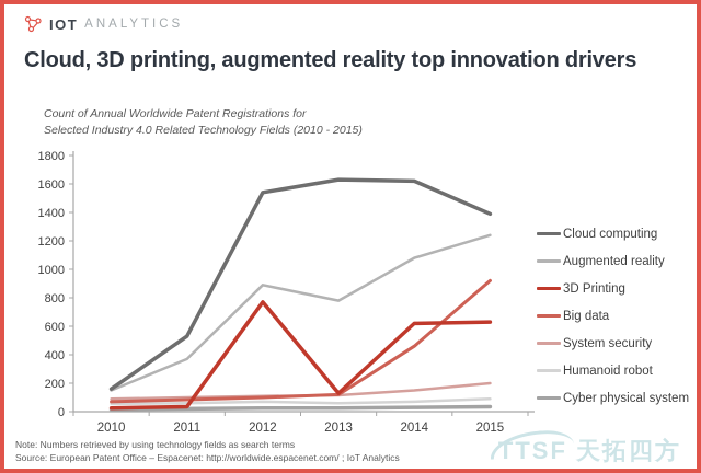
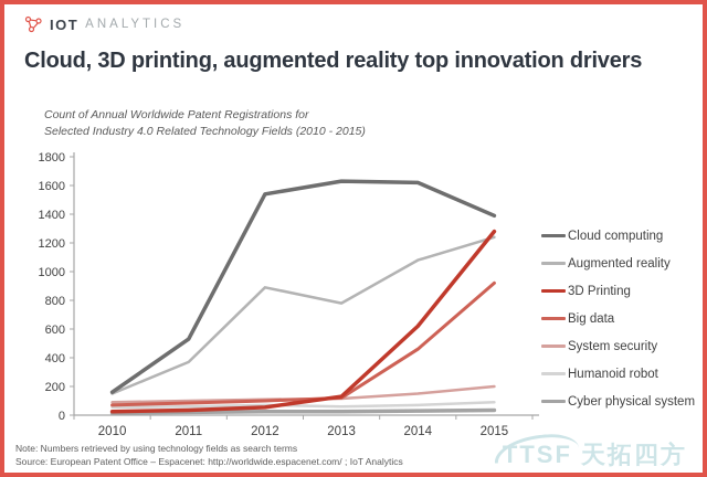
3D Printing/2012: 770 -> 60
3D Printing/2015: 630 -> 1280
